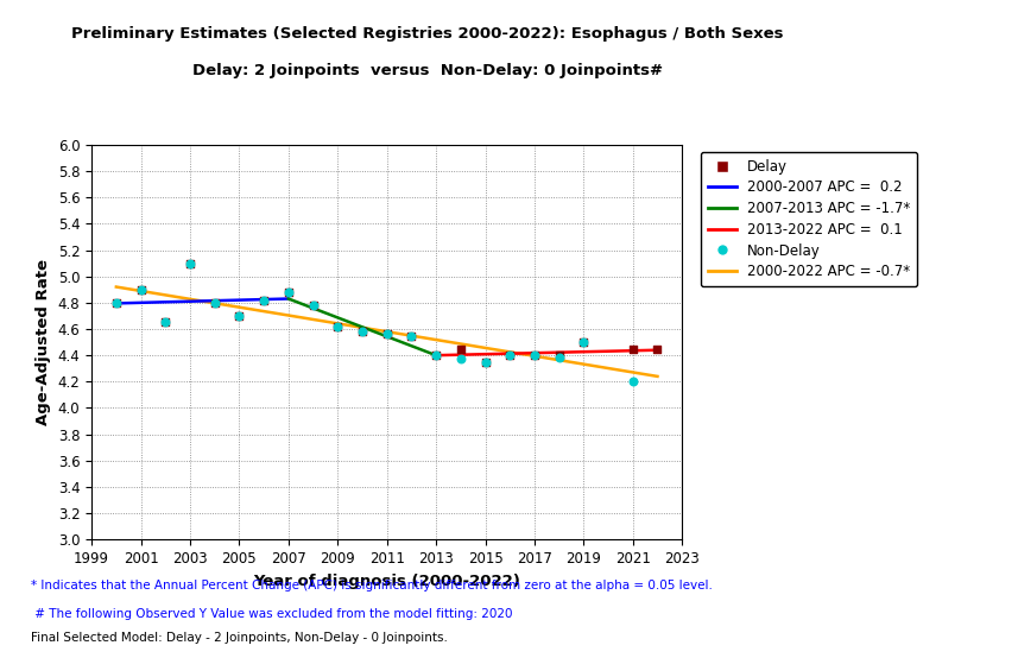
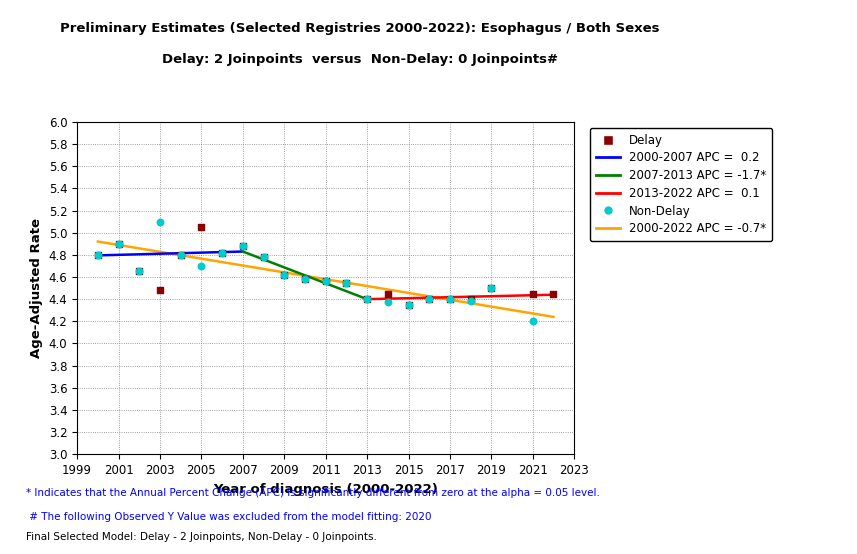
Delay/2003: 5.10 -> 4.48
Delay/2005: 4.70 -> 5.05
